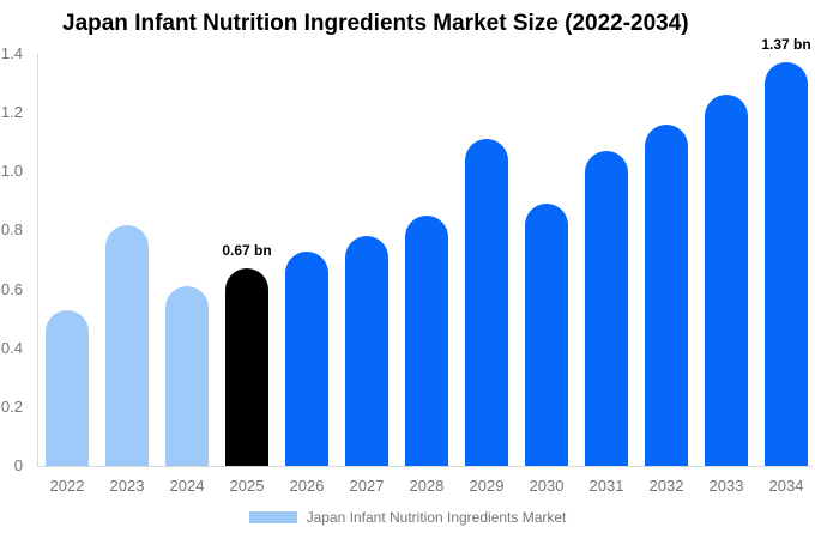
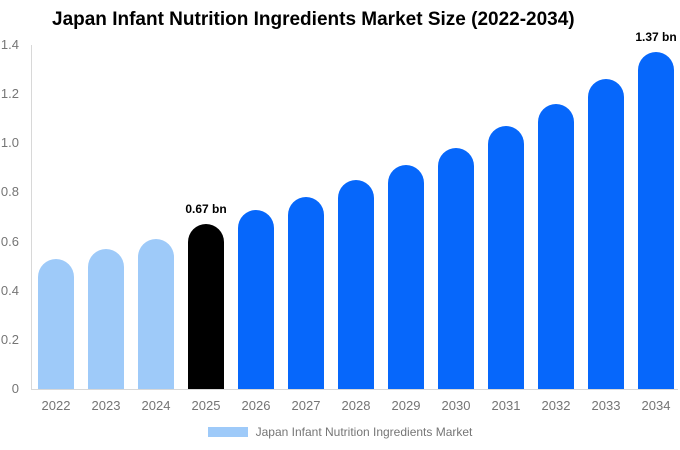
2023: 0.82 -> 0.57
2029: 1.11 -> 0.91
2030: 0.89 -> 0.98
